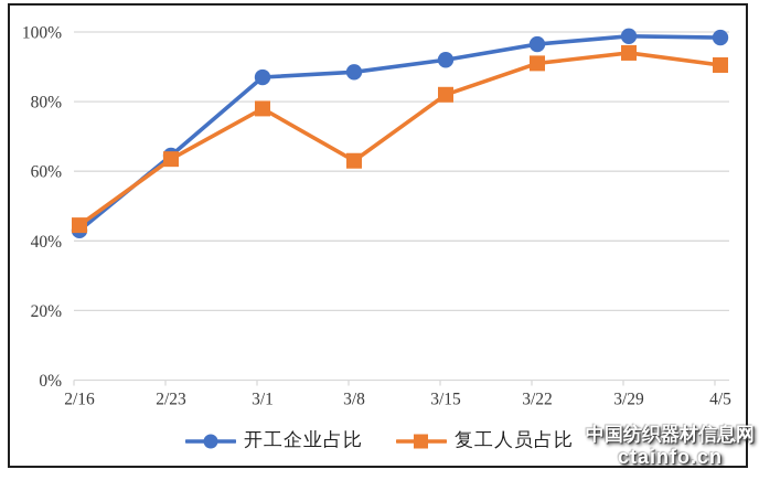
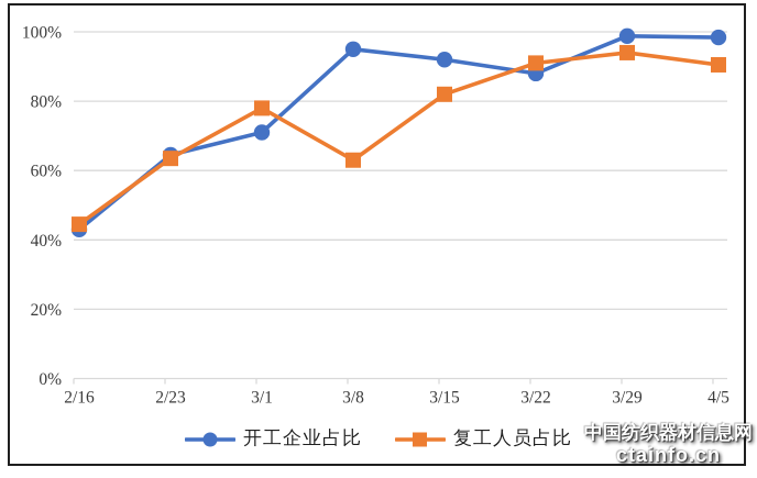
开工企业占比/3/1: 87% -> 71%
开工企业占比/3/8: 88% -> 95%
开工企业占比/3/22: 96% -> 88%
